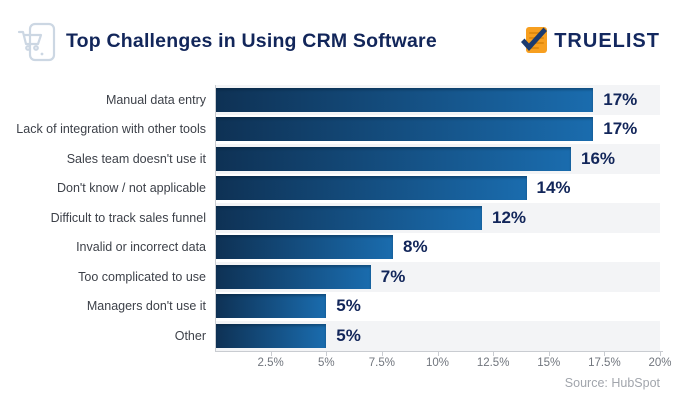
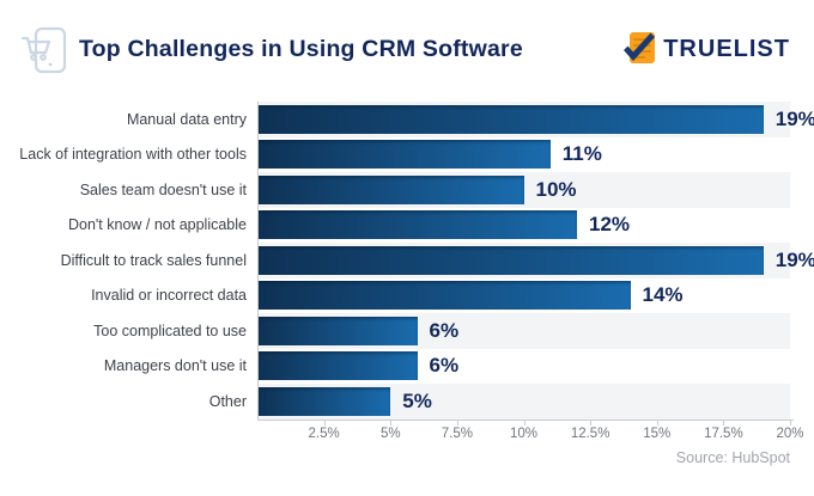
Manual data entry: 17% -> 19%
Lack of integration with other tools: 17% -> 11%
Sales team doesn't use it: 16% -> 10%
Don't know / not applicable: 14% -> 12%
Difficult to track sales funnel: 12% -> 19%
Invalid or incorrect data: 8% -> 14%
Too complicated to use: 7% -> 6%
Managers don't use it: 5% -> 6%
